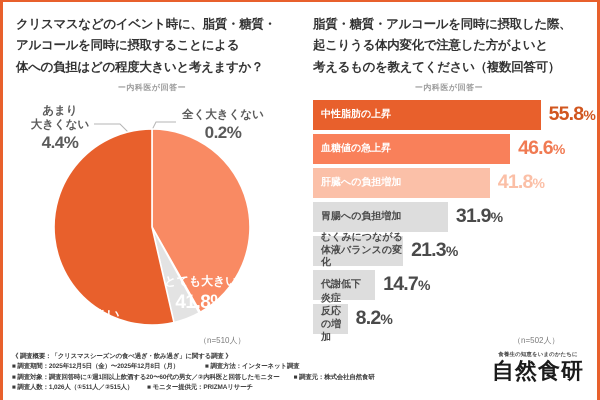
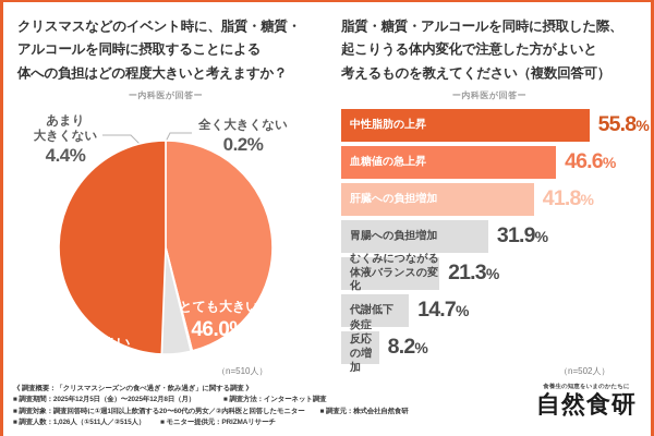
クリスマスなどのイベント時に、脂質・糖質・アルコールを同時に摂取することによる体への負担はどの程度大きいと考えますか？/とても大きい: 41.8% -> 46.0%
クリスマスなどのイベント時に、脂質・糖質・アルコールを同時に摂取することによる体への負担はどの程度大きいと考えますか？/やや大きい: 53.6% -> 49.4%
